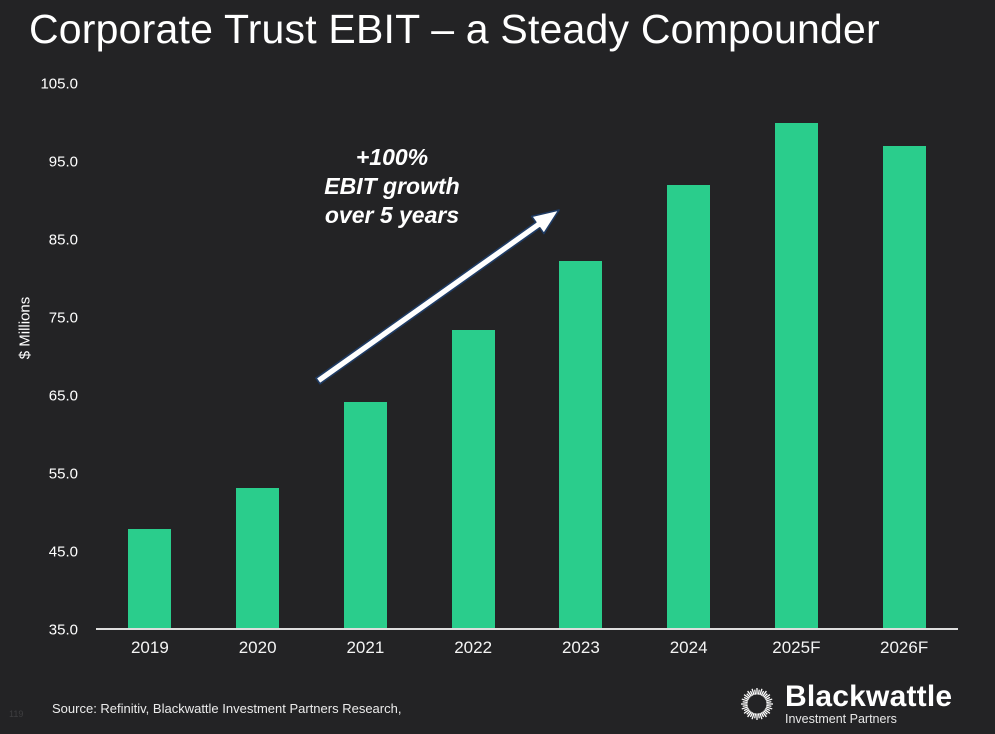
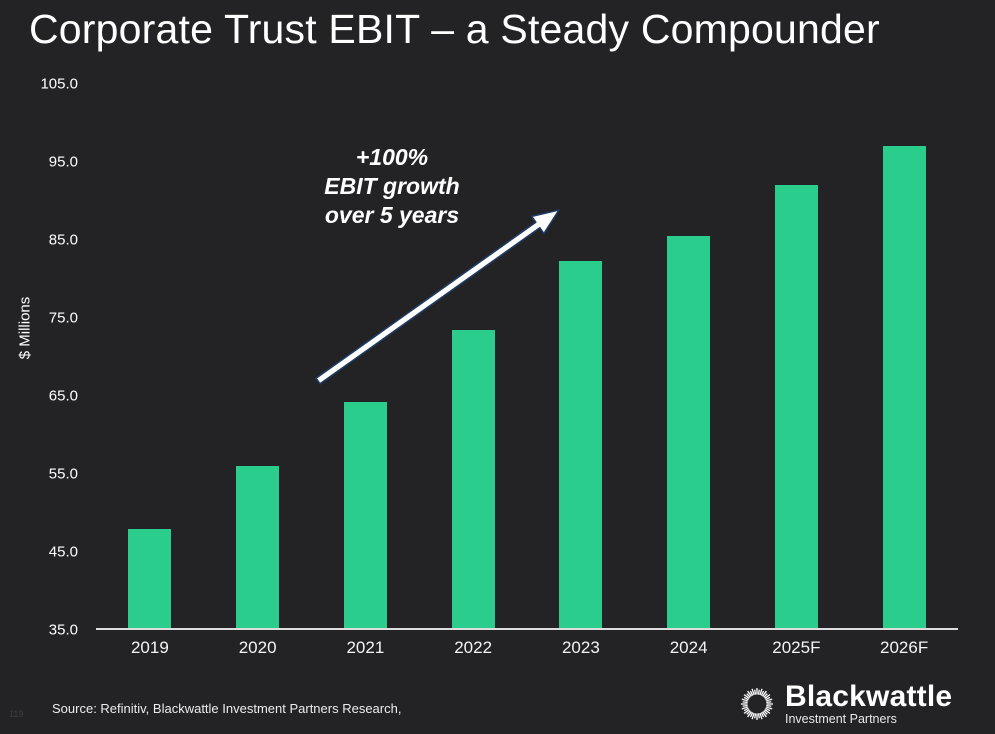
2020: 53 -> 56
2024: 92 -> 86
2025F: 100 -> 92
